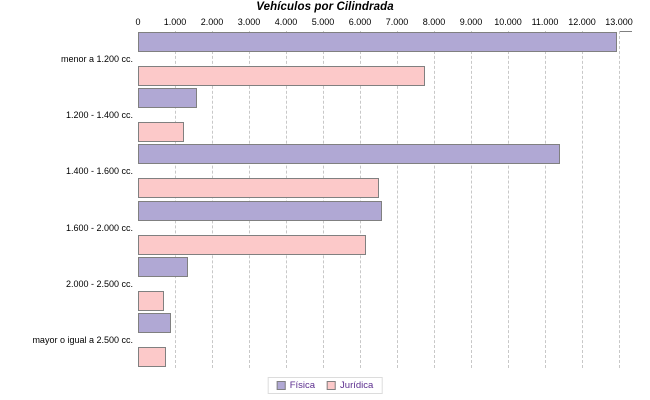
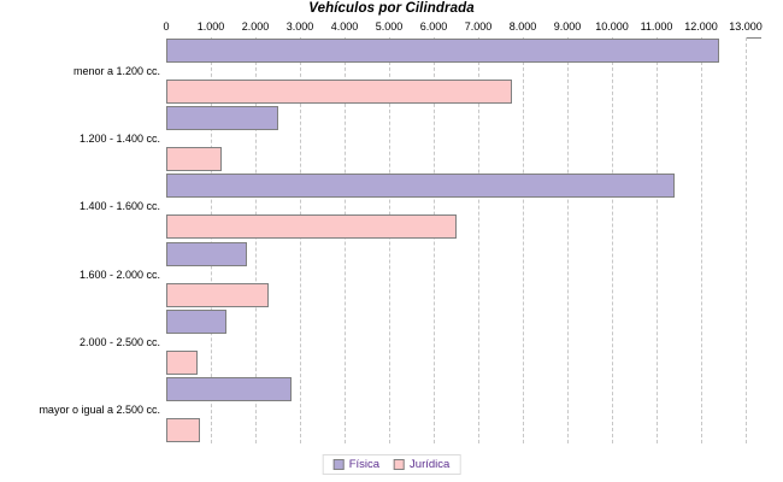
Física/menor a 1.200 cc.: 13000 -> 12400
Física/1.200 - 1.400 cc.: 1600 -> 2500
Física/1.600 - 2.000 cc.: 6600 -> 1800
Jurídica/1.600 - 2.000 cc.: 6200 -> 2300
Física/mayor o igual a 2.500 cc.: 900 -> 2800
